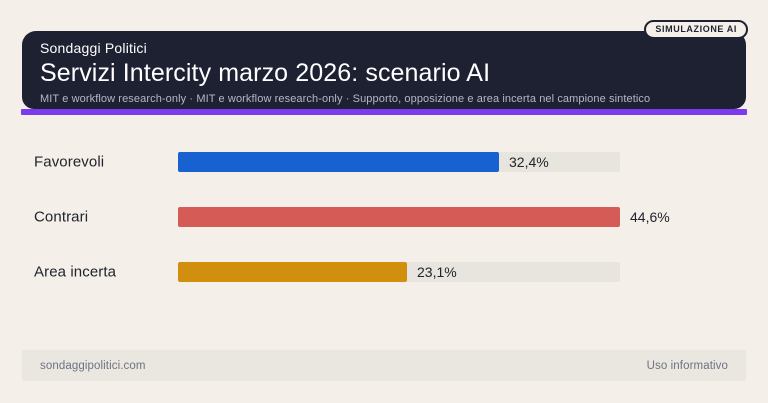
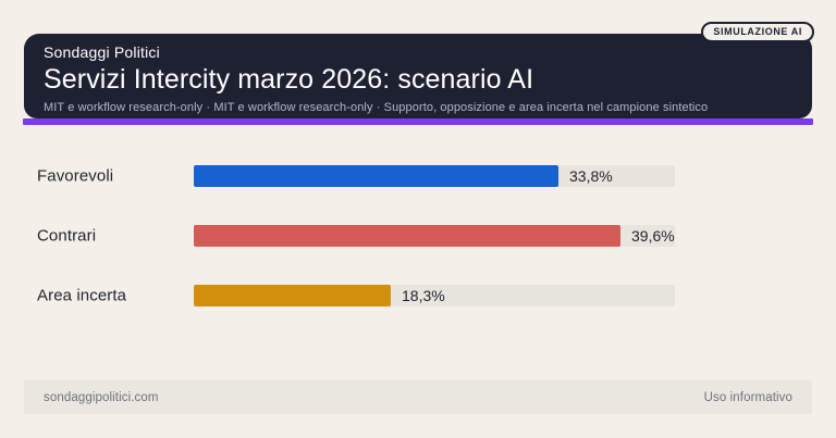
Favorevoli: 32,4% -> 33,8%
Contrari: 44,6% -> 39,6%
Area incerta: 23,1% -> 18,3%
